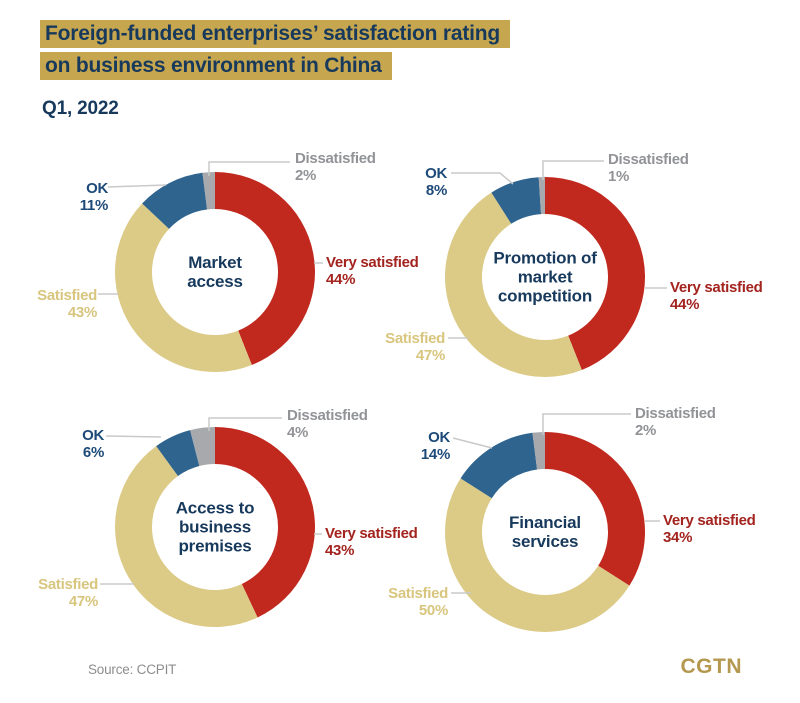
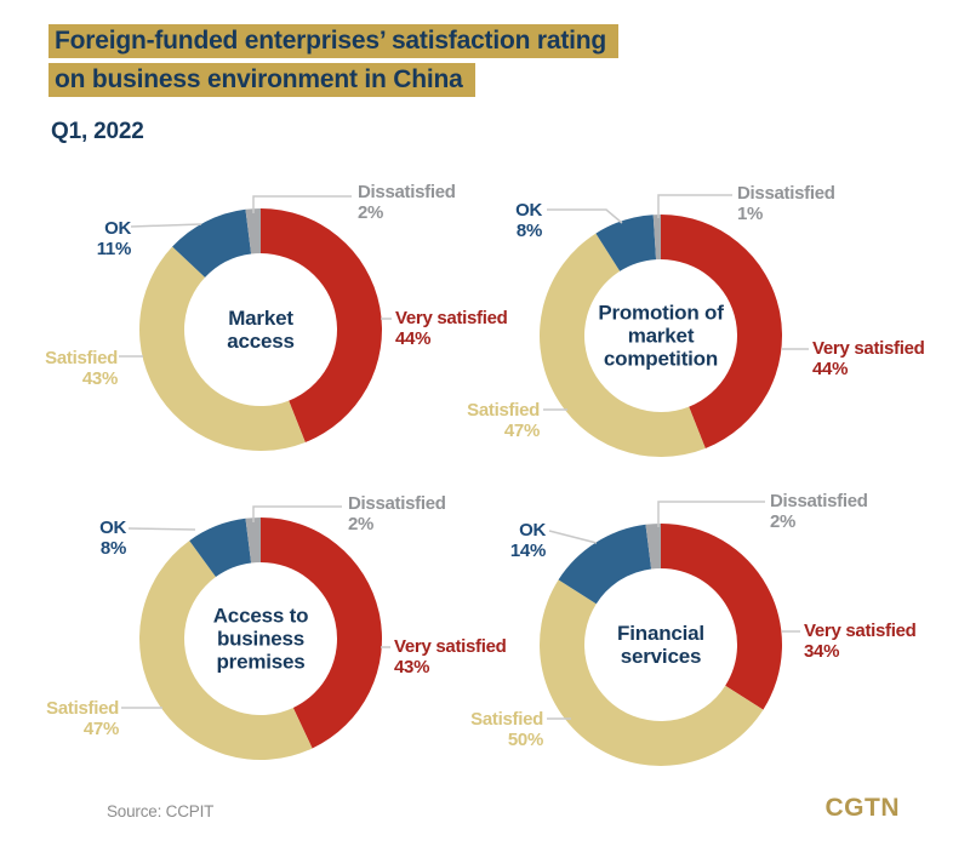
Access to business premises/OK: 6% -> 8%
Access to business premises/Dissatisfied: 4% -> 2%
